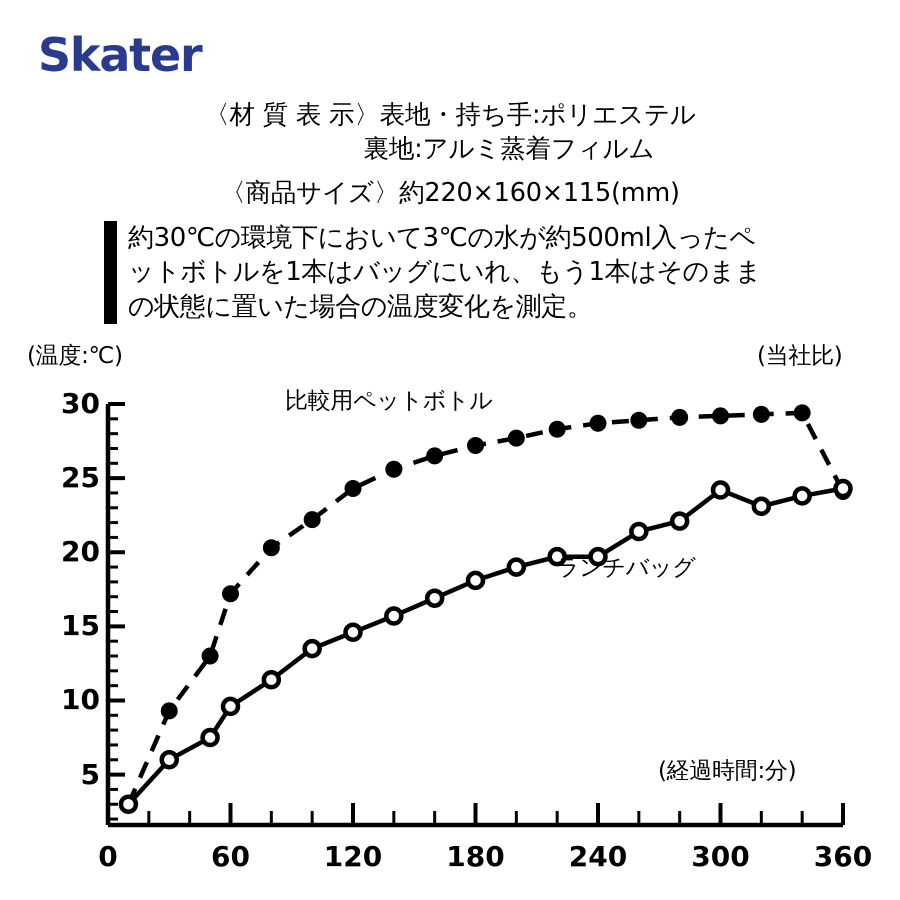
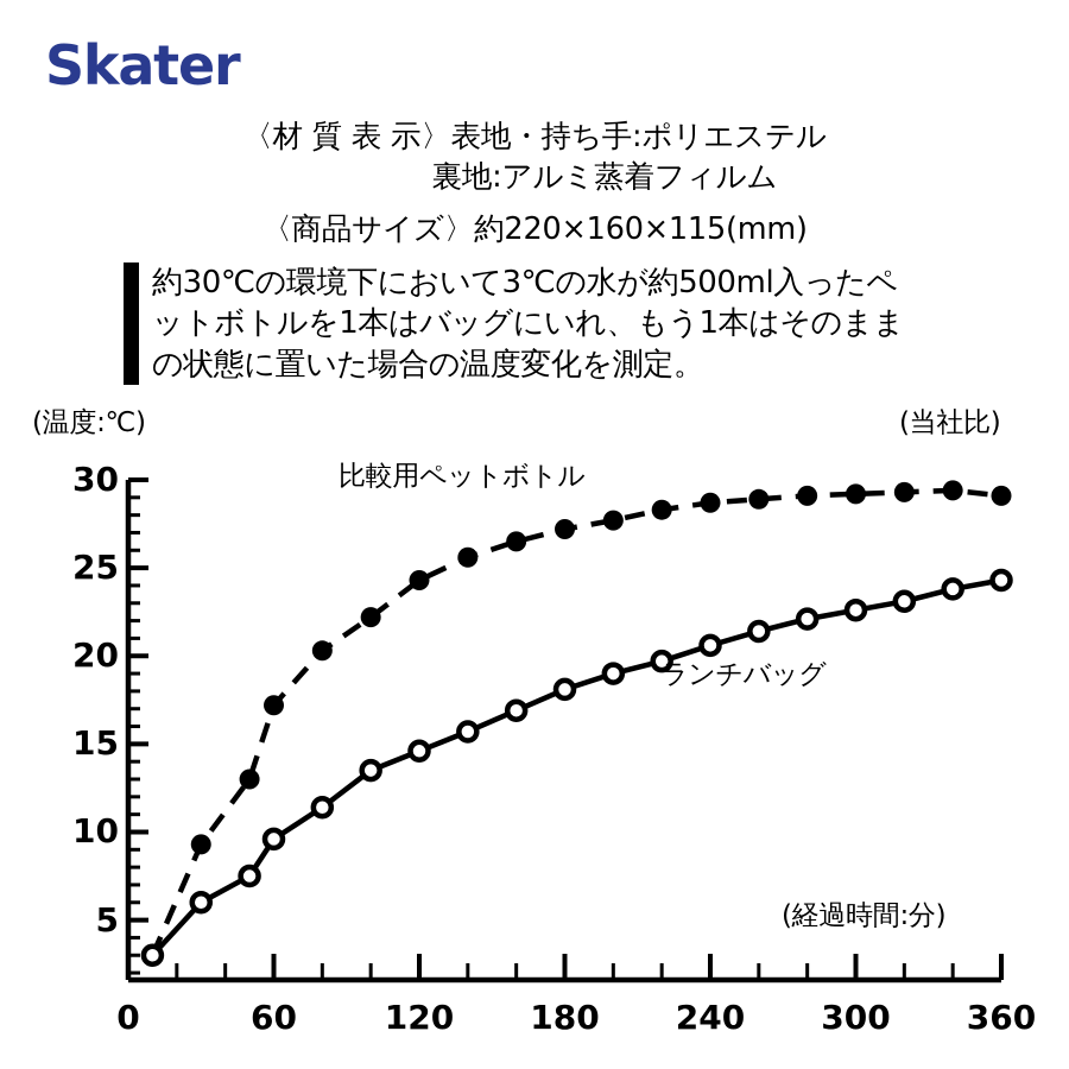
ランチバッグ/240: 19.7 -> 20.6
ランチバッグ/300: 24.2 -> 22.6
比較用ペットボトル/360: 24.1 -> 29.1
